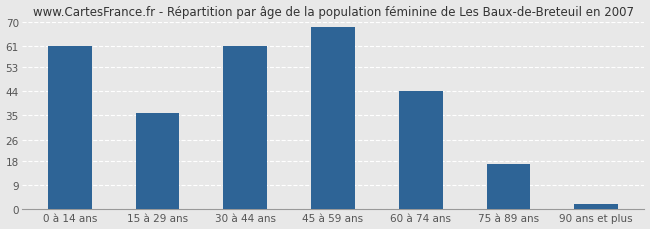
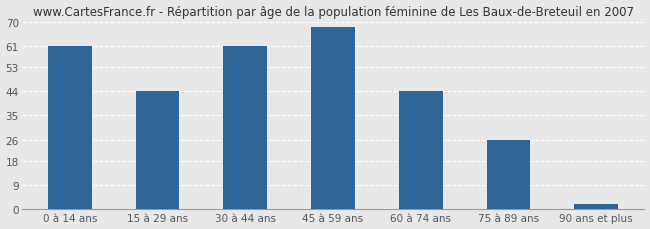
15 à 29 ans: 36 -> 44
75 à 89 ans: 17 -> 26
